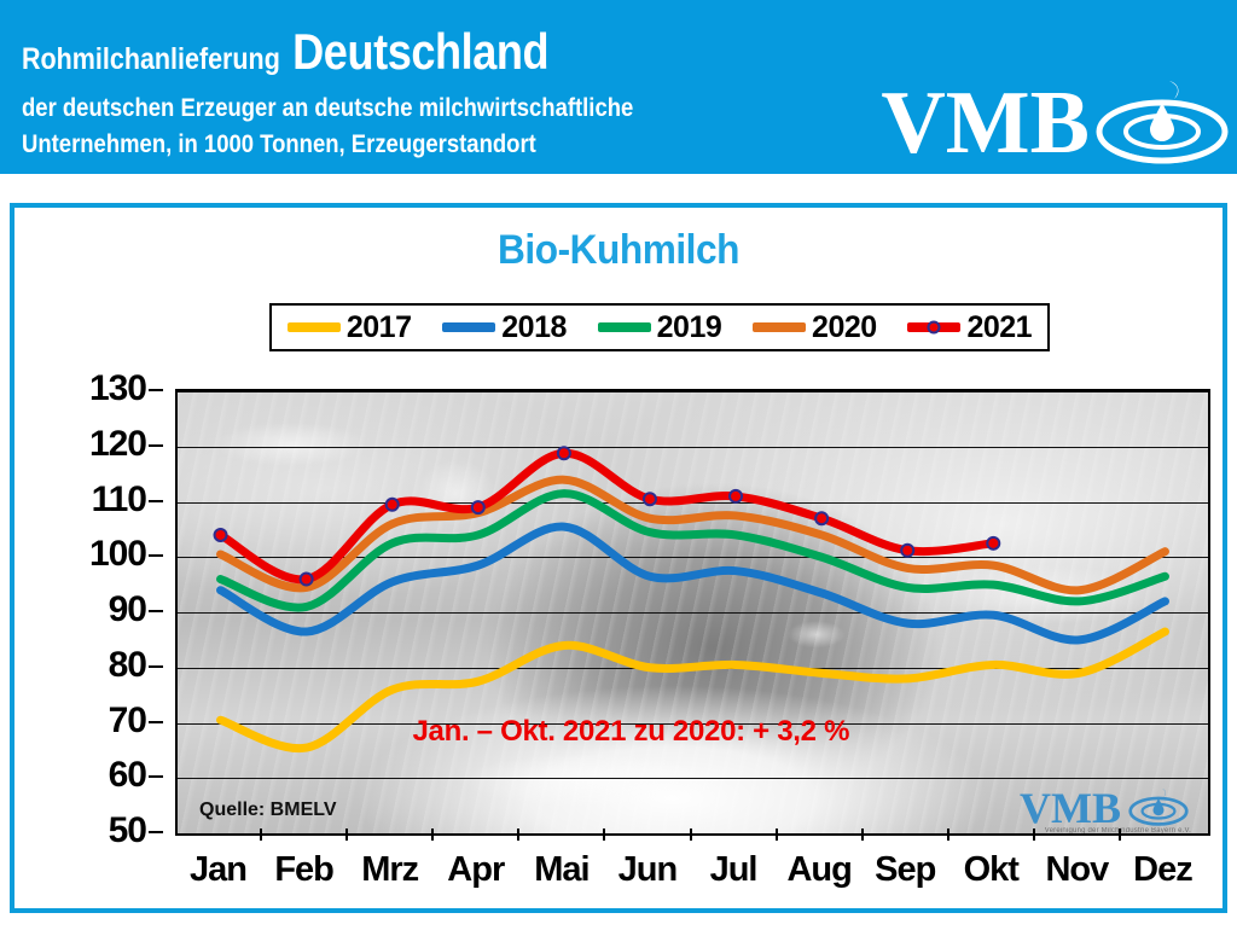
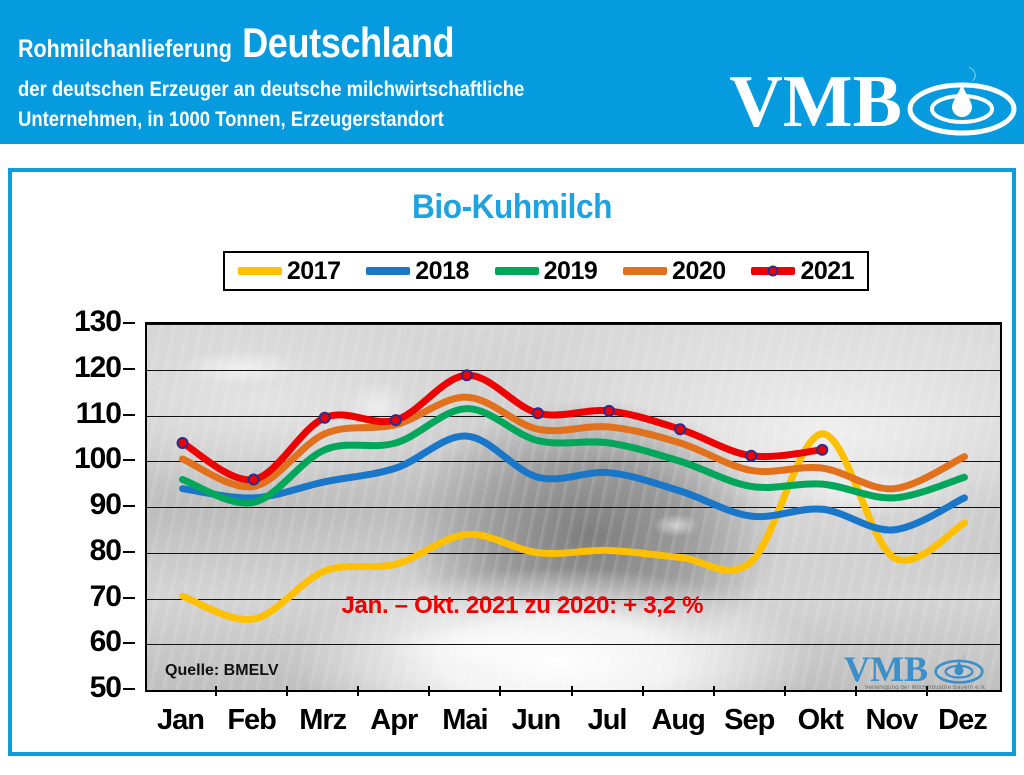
2018/Feb: 86 -> 92
2017/Okt: 80 -> 106
